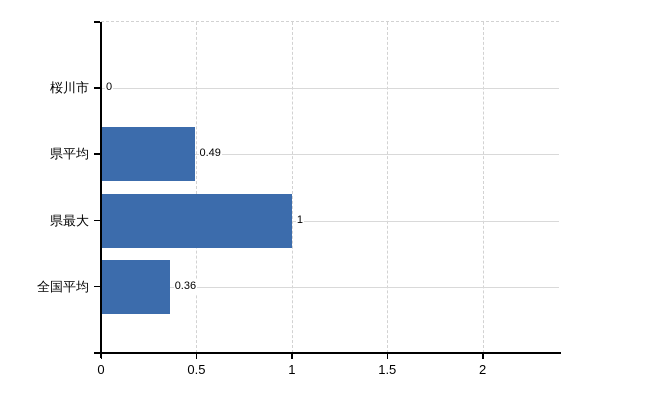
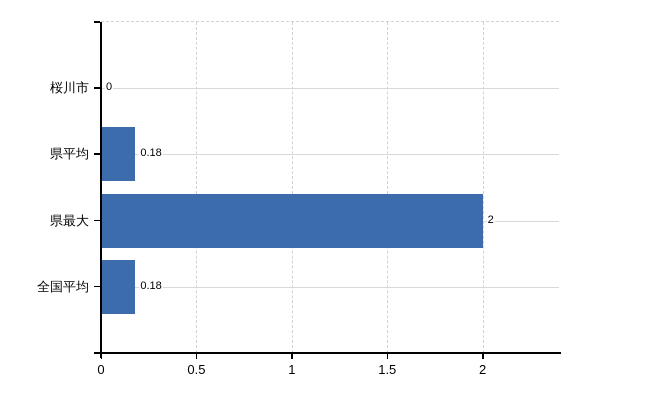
県平均: 0.49 -> 0.18
県最大: 1 -> 2
全国平均: 0.36 -> 0.18
